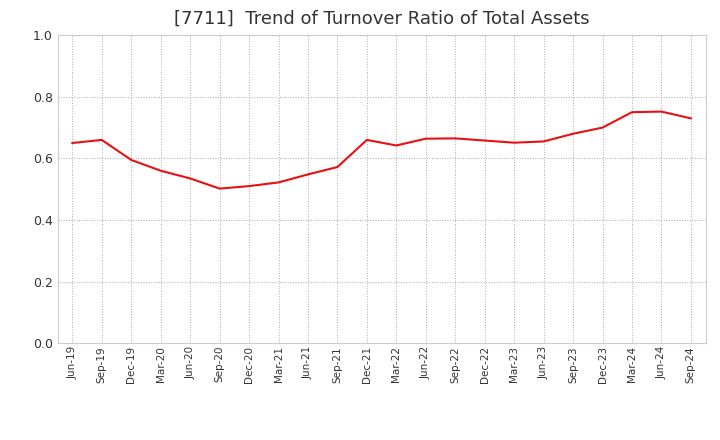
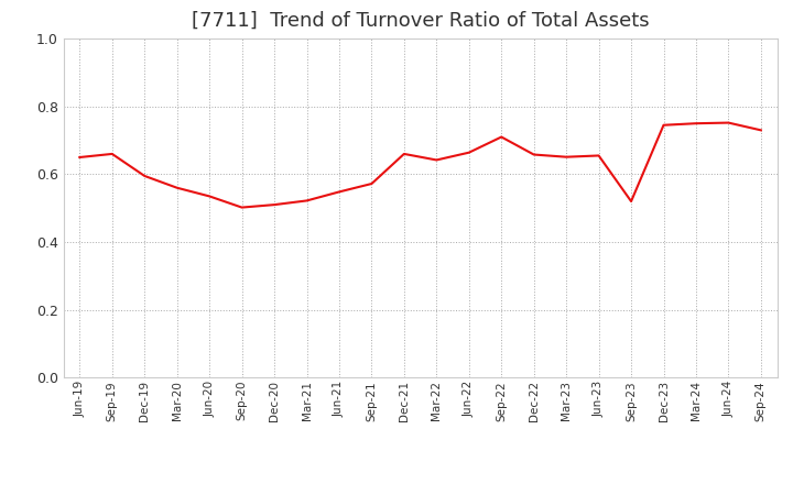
Sep-22: 0.665 -> 0.710
Sep-23: 0.680 -> 0.520
Dec-23: 0.700 -> 0.745
